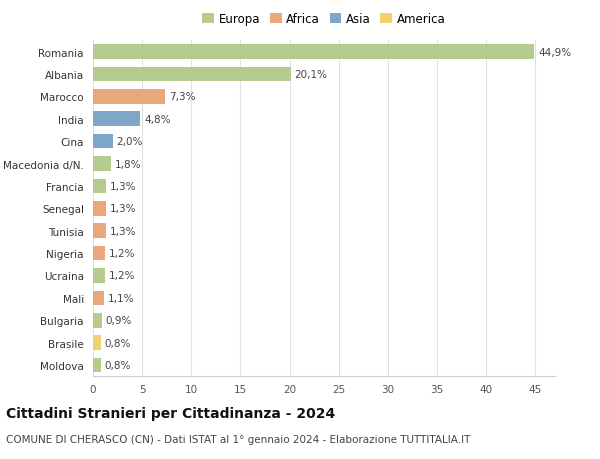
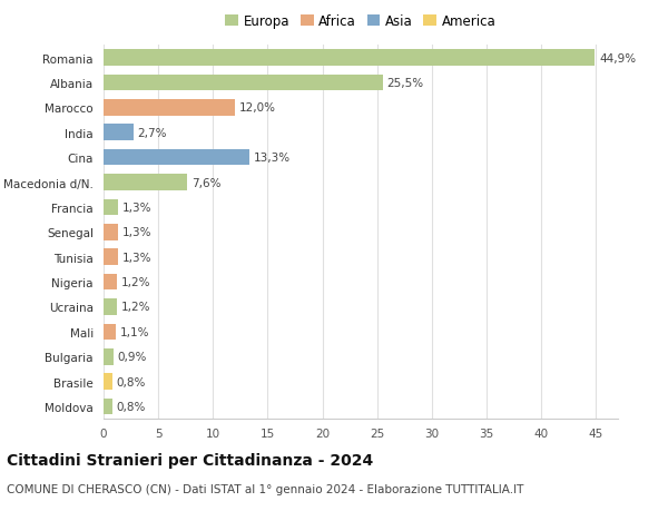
Albania: 20,1% -> 25,5%
Marocco: 7,3% -> 12,0%
India: 4,8% -> 2,7%
Cina: 2,0% -> 13,3%
Macedonia d/N.: 1,8% -> 7,6%
